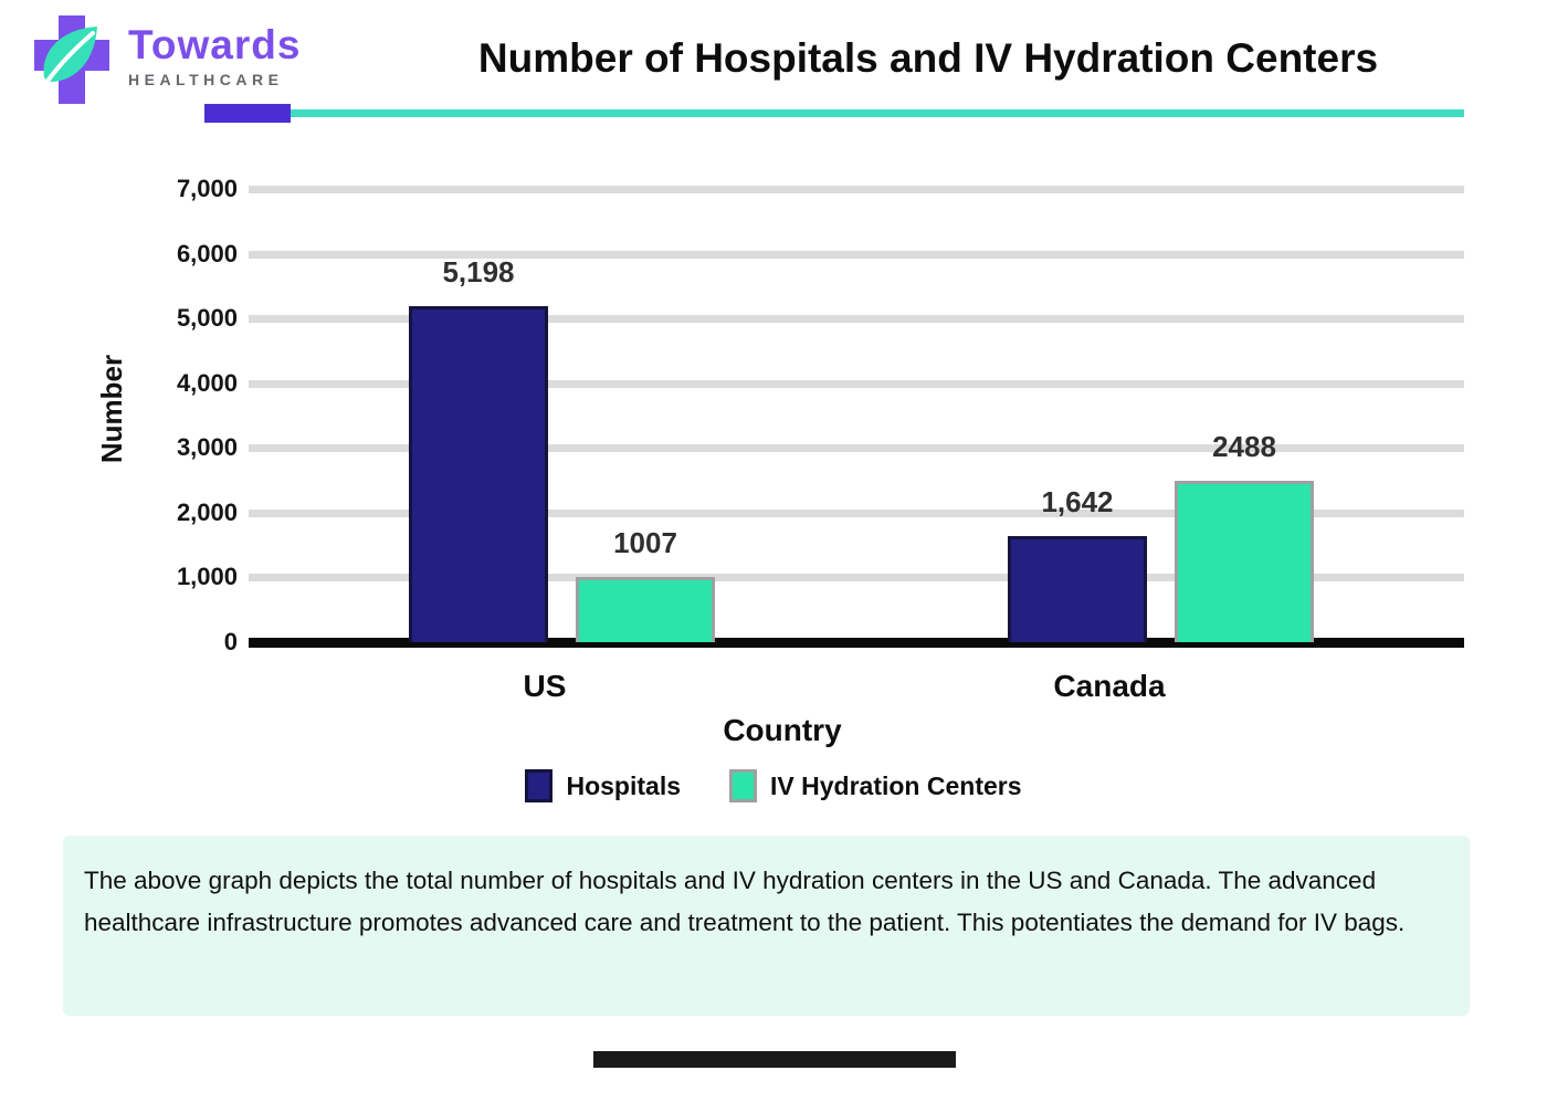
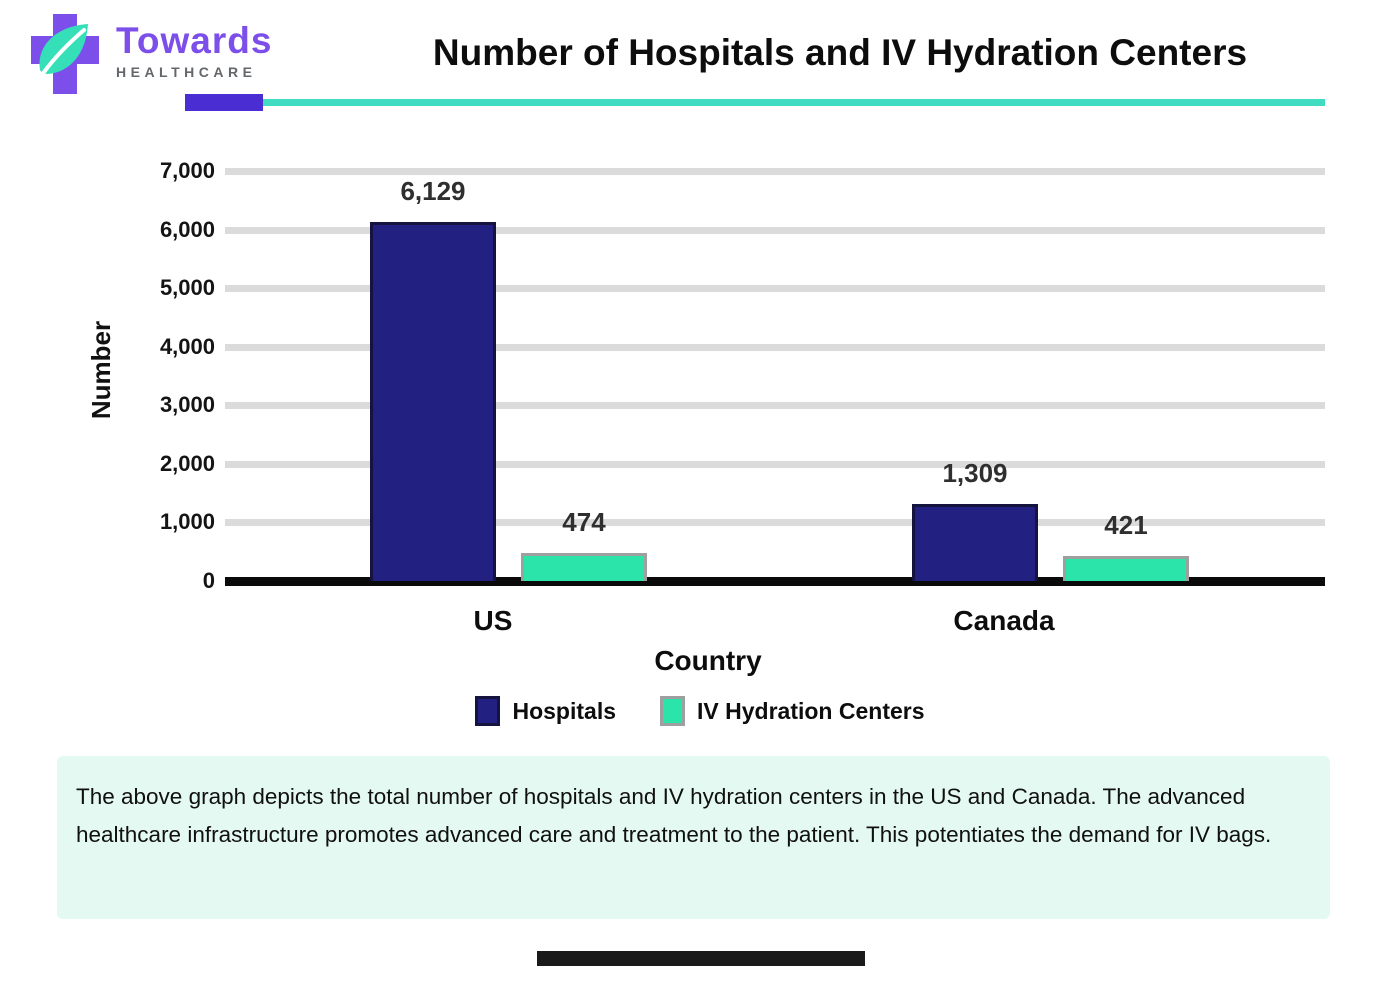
Hospitals/US: 5,198 -> 6,129
IV Hydration Centers/US: 1007 -> 474
Hospitals/Canada: 1,642 -> 1,309
IV Hydration Centers/Canada: 2488 -> 421
